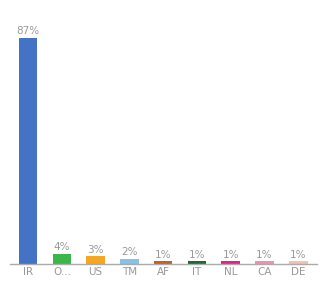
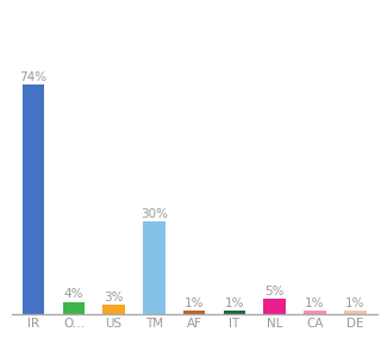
IR: 87% -> 74%
TM: 2% -> 30%
NL: 1% -> 5%
